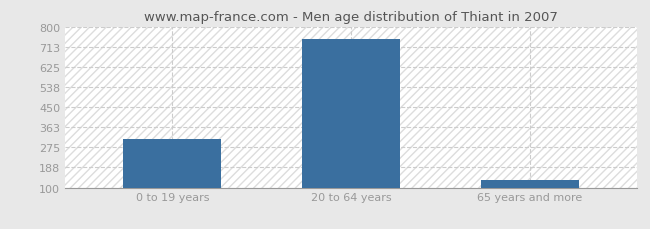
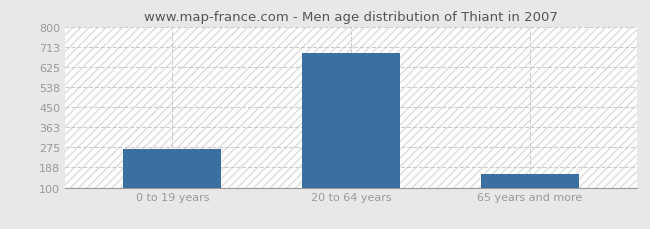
0 to 19 years: 313 -> 270
20 to 64 years: 745 -> 685
65 years and more: 133 -> 160
